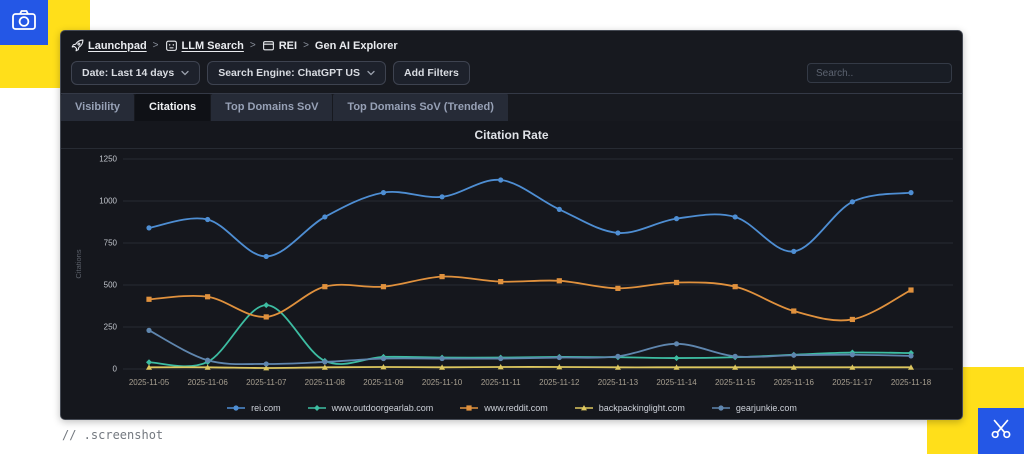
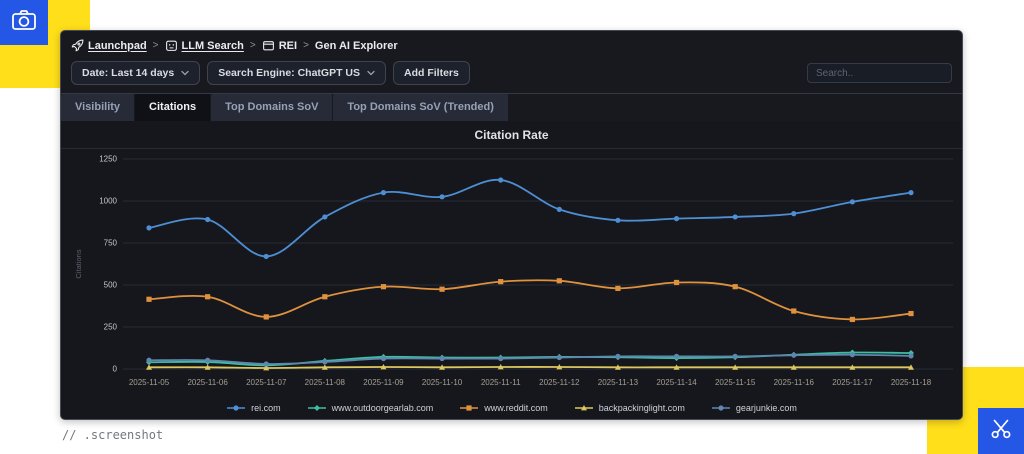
gearjunkie.com/2025-11-05: 230 -> 50
www.outdoorgearlab.com/2025-11-07: 380 -> 20
www.reddit.com/2025-11-08: 490 -> 430
www.reddit.com/2025-11-10: 550 -> 480
rei.com/2025-11-13: 810 -> 880
gearjunkie.com/2025-11-14: 150 -> 80
rei.com/2025-11-16: 700 -> 920
www.reddit.com/2025-11-18: 470 -> 330
